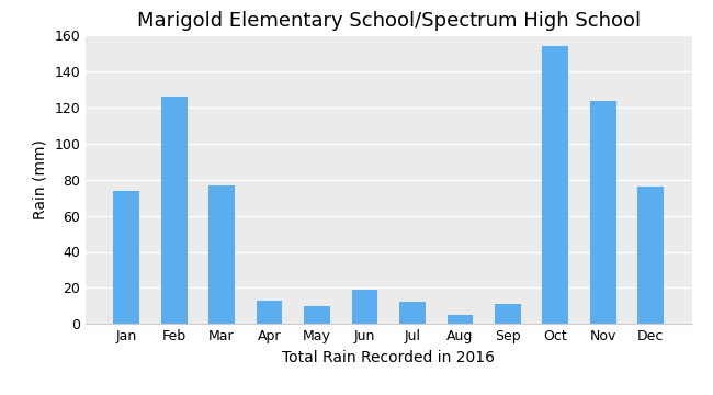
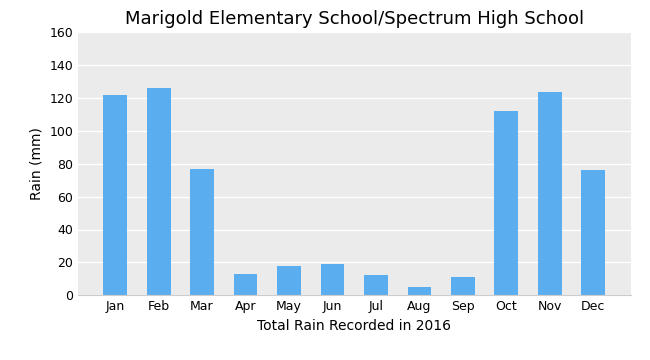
Jan: 74 -> 122
May: 10 -> 18
Oct: 154 -> 112
